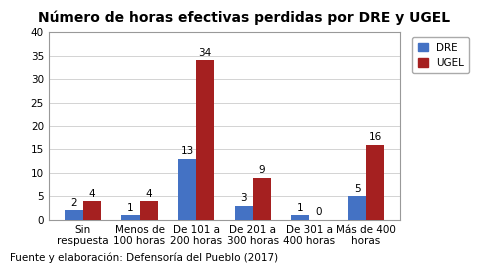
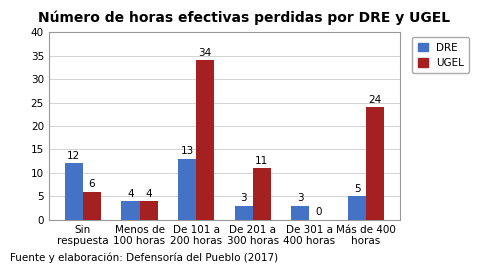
DRE/Sin respuesta: 2 -> 12
UGEL/Sin respuesta: 4 -> 6
DRE/Menos de 100 horas: 1 -> 4
UGEL/De 201 a 300 horas: 9 -> 11
DRE/De 301 a 400 horas: 1 -> 3
UGEL/Más de 400 horas: 16 -> 24
